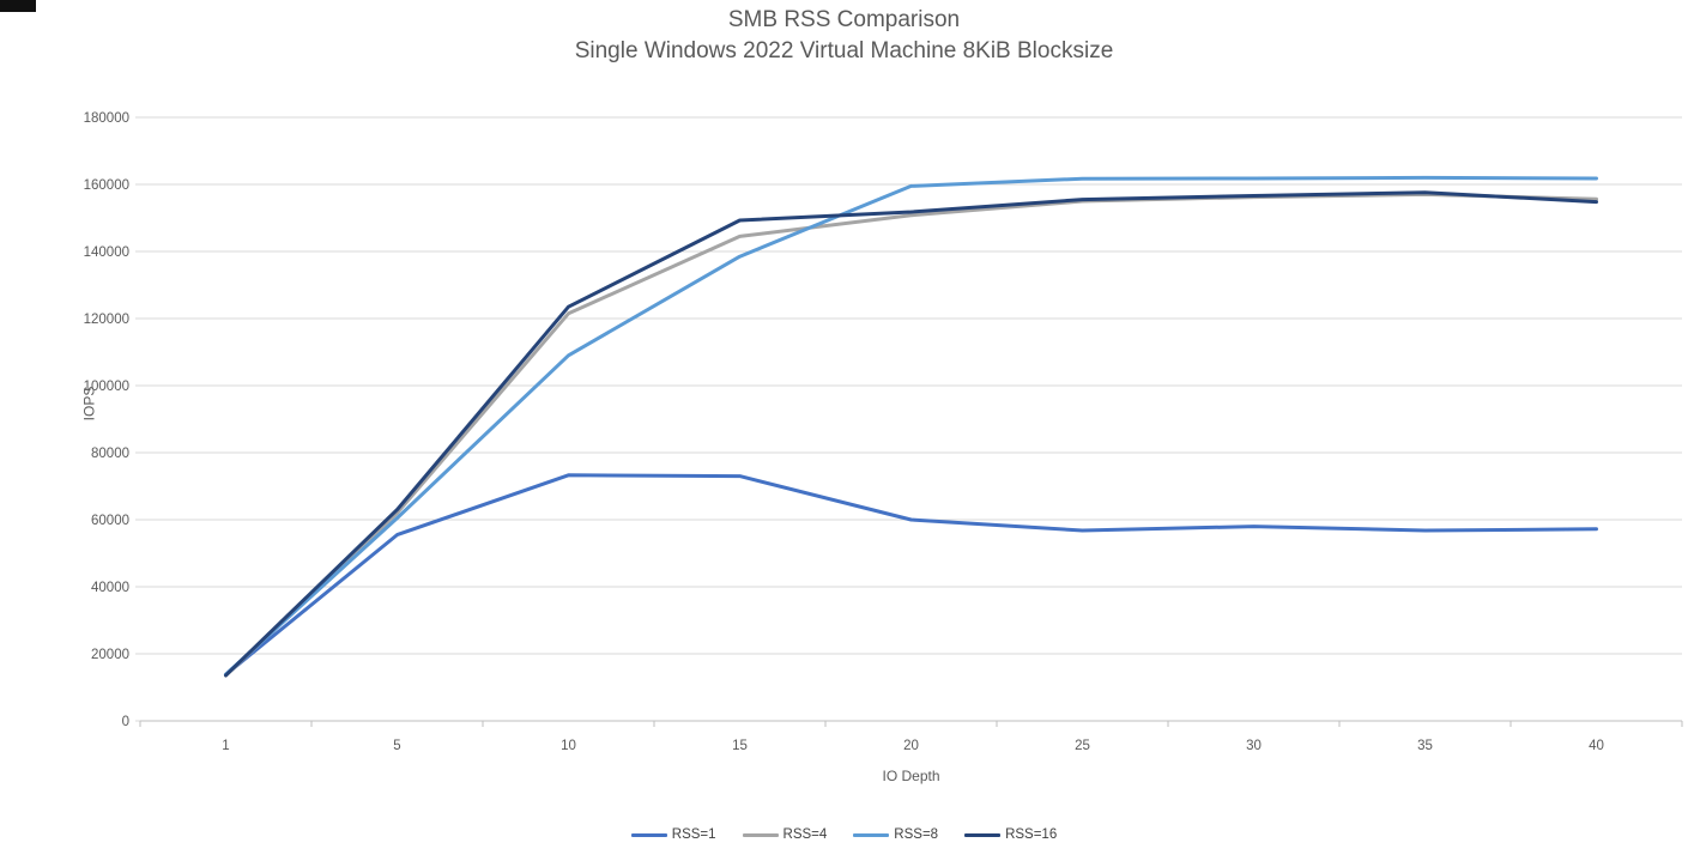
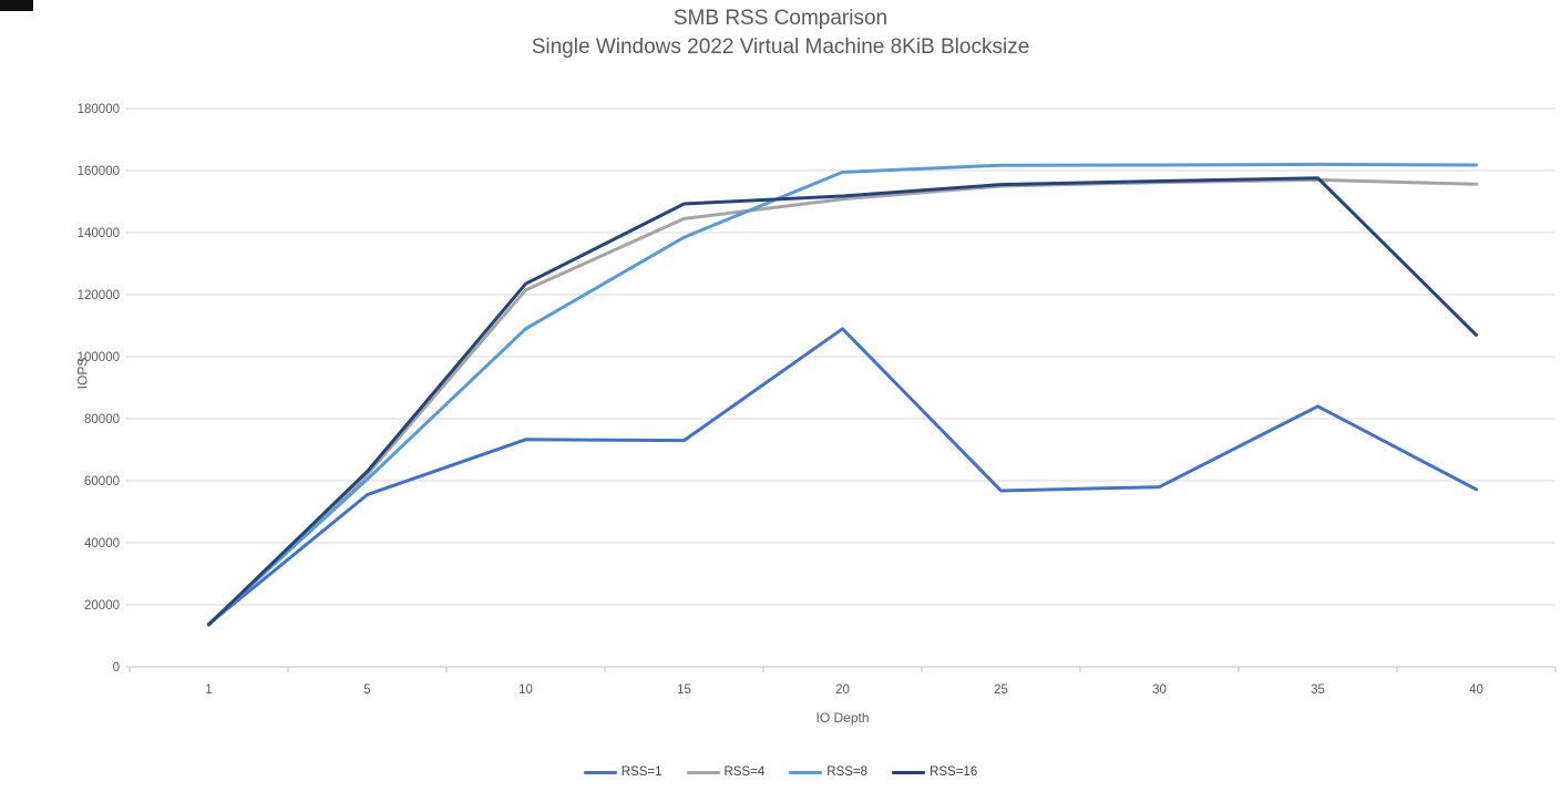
RSS=1/20: 60000 -> 109000
RSS=1/35: 57000 -> 84000
RSS=16/40: 155000 -> 107000
